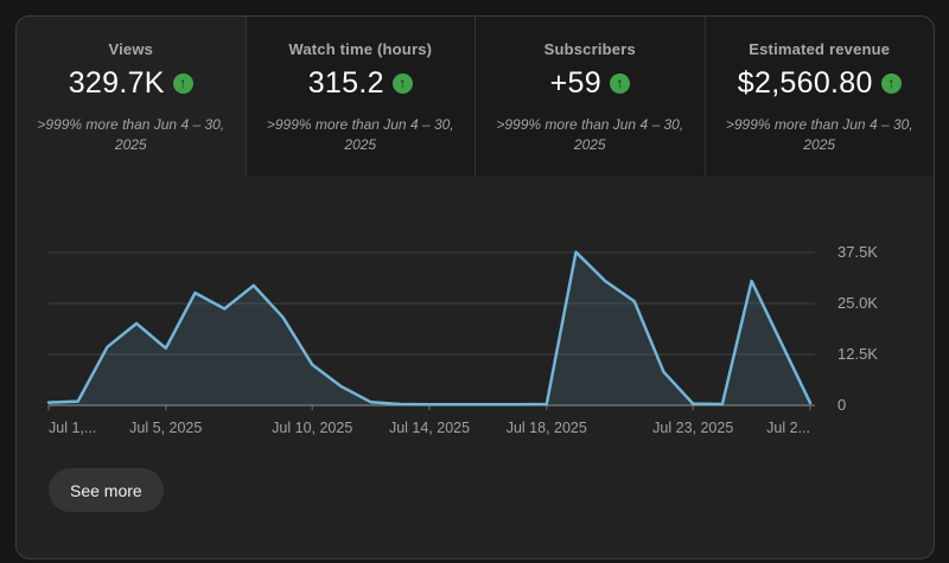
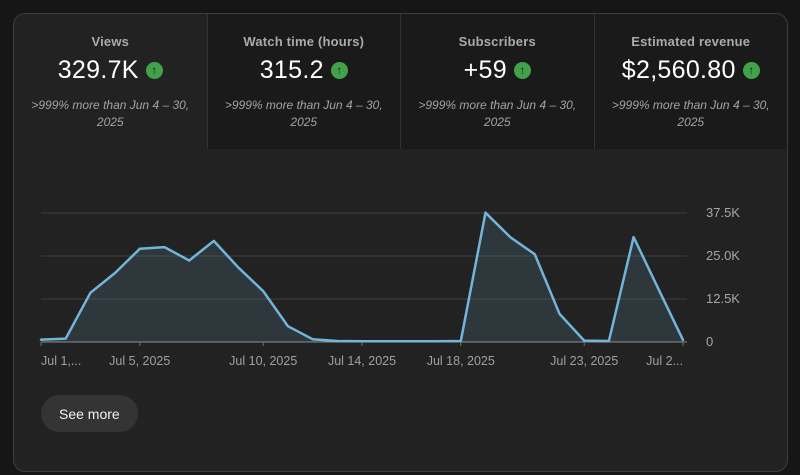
Jul 5, 2025: 14K -> 27K
Jul 10, 2025: 10K -> 15K
